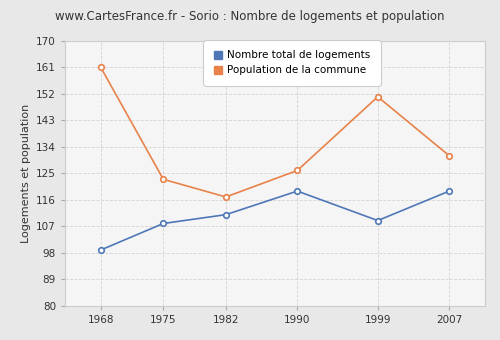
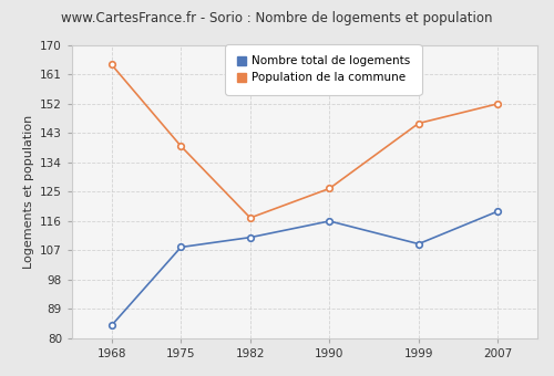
Nombre total de logements/1968: 99 -> 84
Population de la commune/1968: 161 -> 164
Population de la commune/1975: 123 -> 139
Nombre total de logements/1990: 119 -> 116
Population de la commune/1999: 151 -> 146
Population de la commune/2007: 131 -> 152
